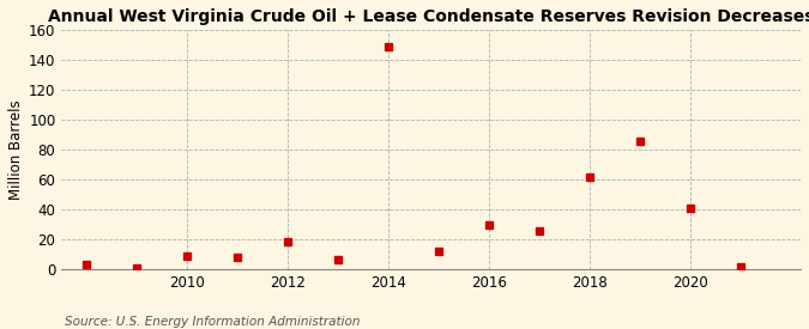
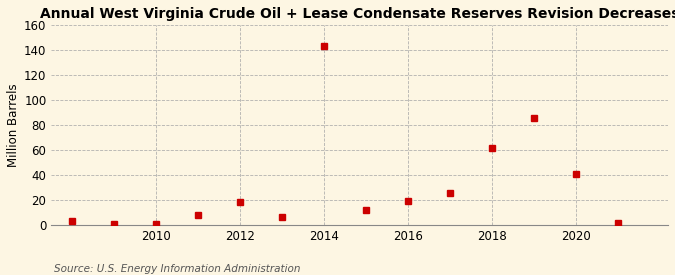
2010: 9 -> 1
2014: 149 -> 143
2016: 30 -> 20
